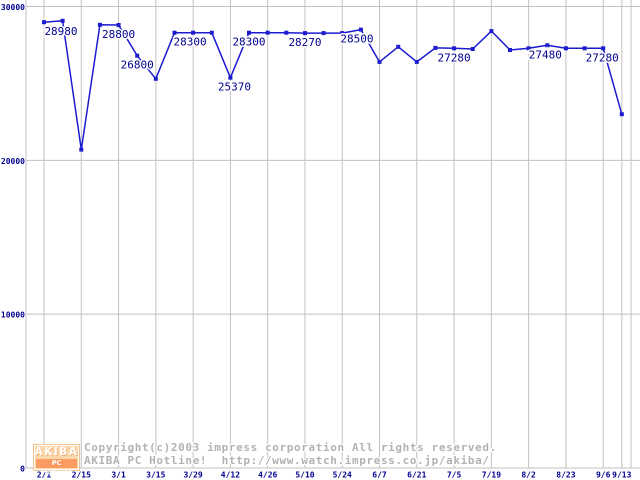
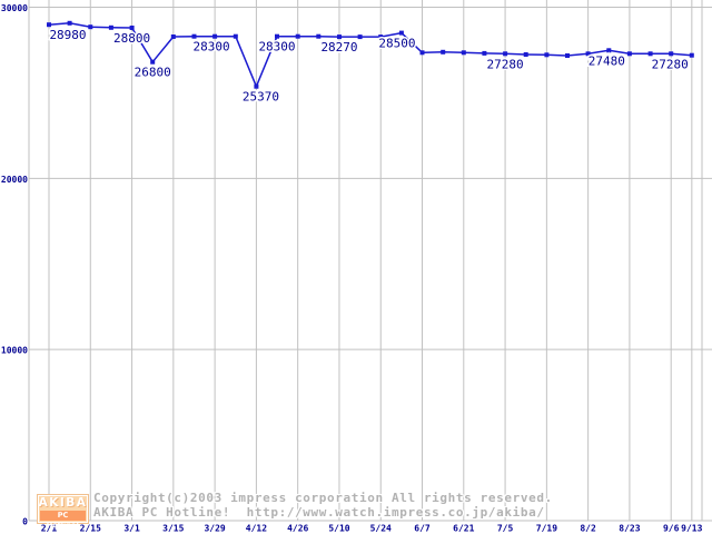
2/15: 20700 -> 28800
3/15: 25300 -> 28300
6/7: 26400 -> 27400
6/21: 26400 -> 27400
7/19: 28400 -> 27200
9/13: 23000 -> 27200
